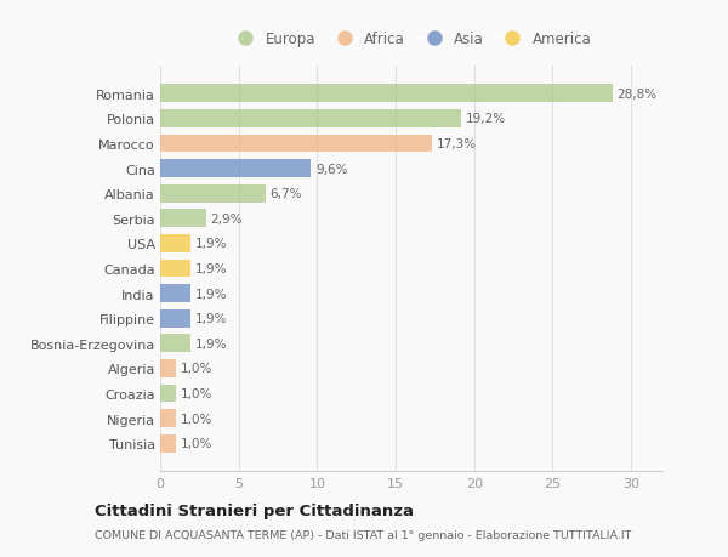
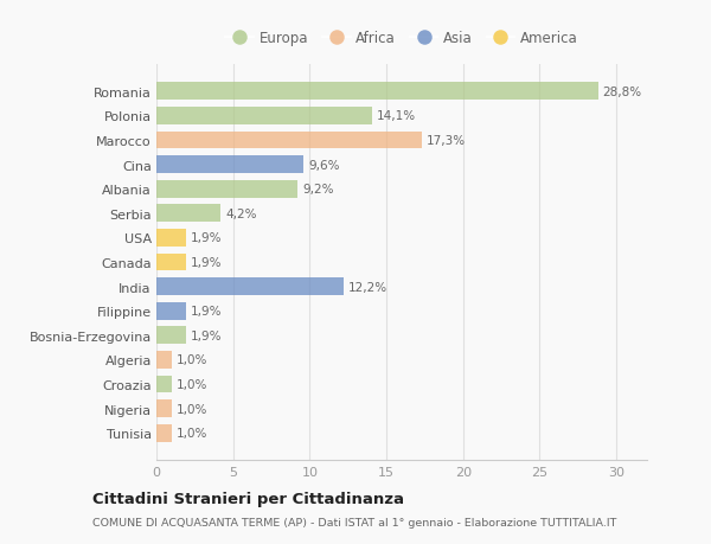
Polonia: 19,2% -> 14,1%
Albania: 6,7% -> 9,2%
Serbia: 2,9% -> 4,2%
India: 1,9% -> 12,2%
